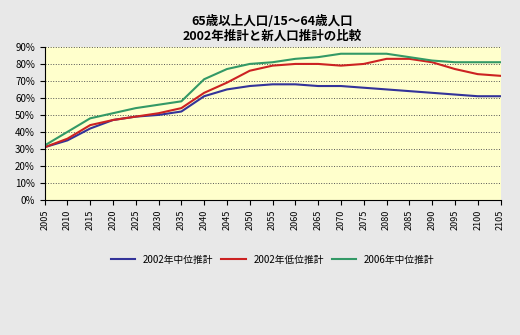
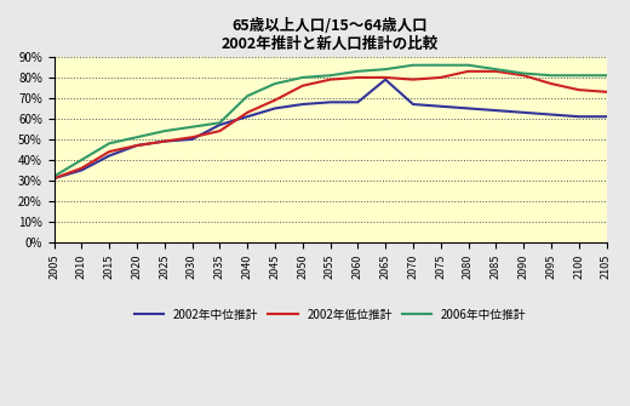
2002年中位推計/2035: 52% -> 57%
2002年中位推計/2065: 67% -> 79%
